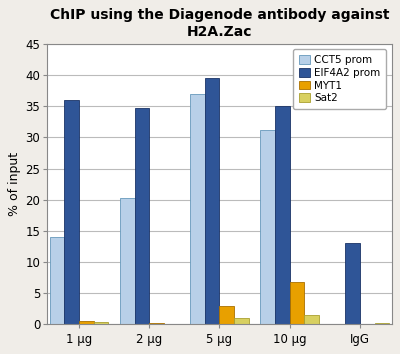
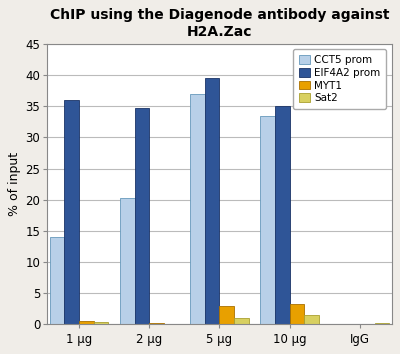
CCT5 prom/10 μg: 31.2 -> 33.5
MYT1/10 μg: 6.8 -> 3.2
EIF4A2 prom/IgG: 13.0 -> 0.1
